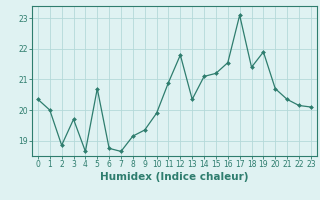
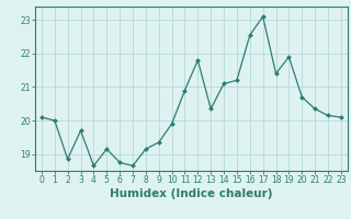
0: 20.35 -> 20.10
5: 20.70 -> 19.15
16: 21.55 -> 22.55
